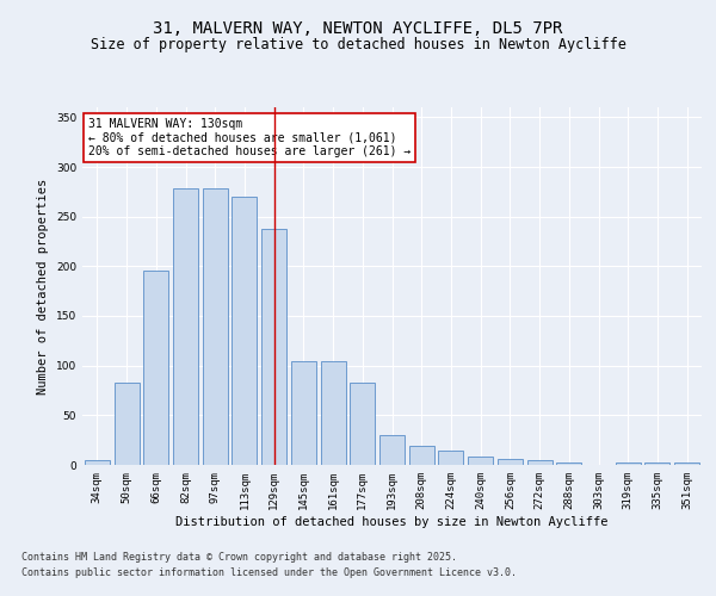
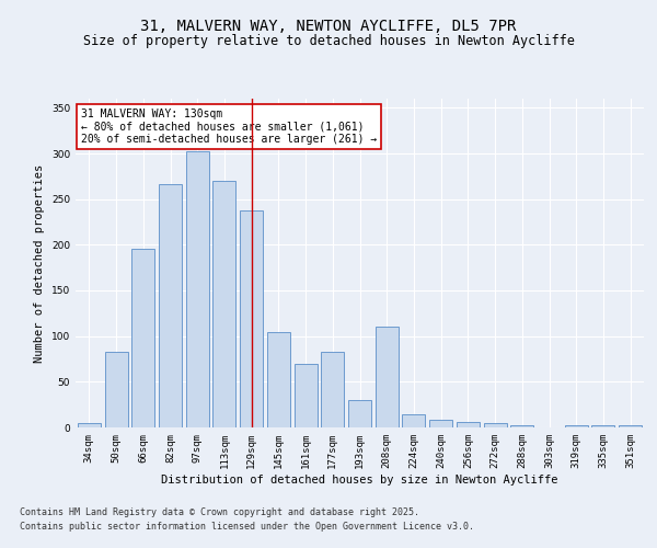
82sqm: 278 -> 266
97sqm: 278 -> 302
161sqm: 104 -> 70
208sqm: 19 -> 110
